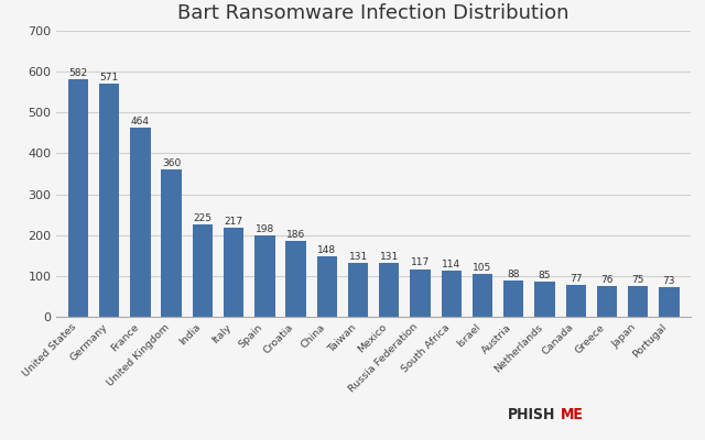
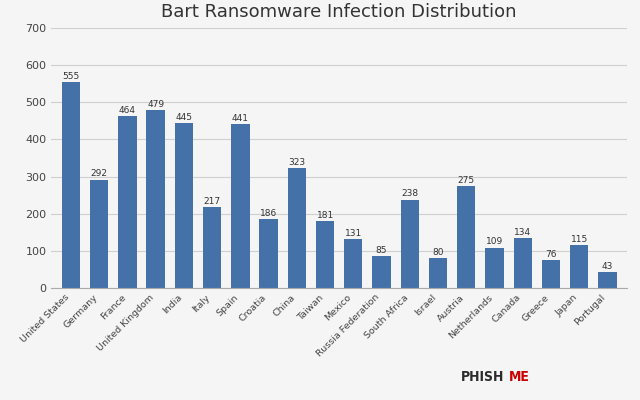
United States: 582 -> 555
Germany: 571 -> 292
United Kingdom: 360 -> 479
India: 225 -> 445
Spain: 198 -> 441
China: 148 -> 323
Taiwan: 131 -> 181
Russia Federation: 117 -> 85
South Africa: 114 -> 238
Israel: 105 -> 80
Austria: 88 -> 275
Netherlands: 85 -> 109
Canada: 77 -> 134
Japan: 75 -> 115
Portugal: 73 -> 43
